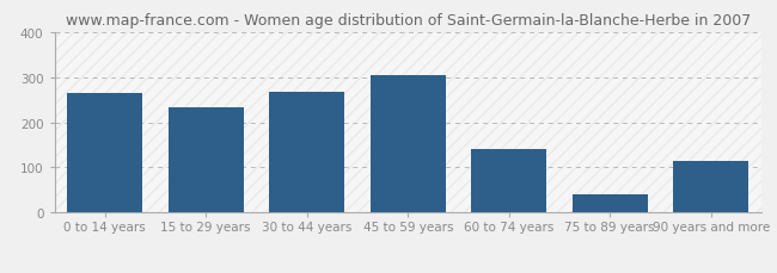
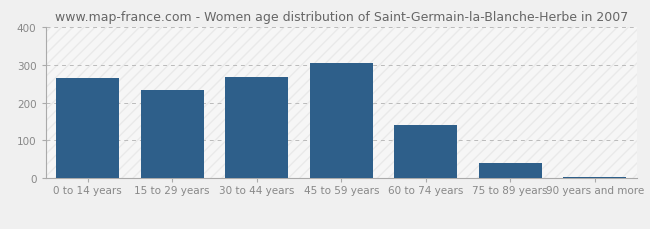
90 years and more: 115 -> 5
